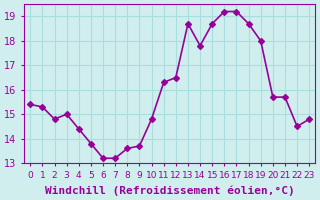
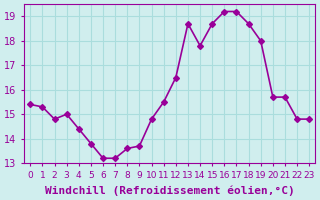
11: 16.3 -> 15.5
22: 14.5 -> 14.8
